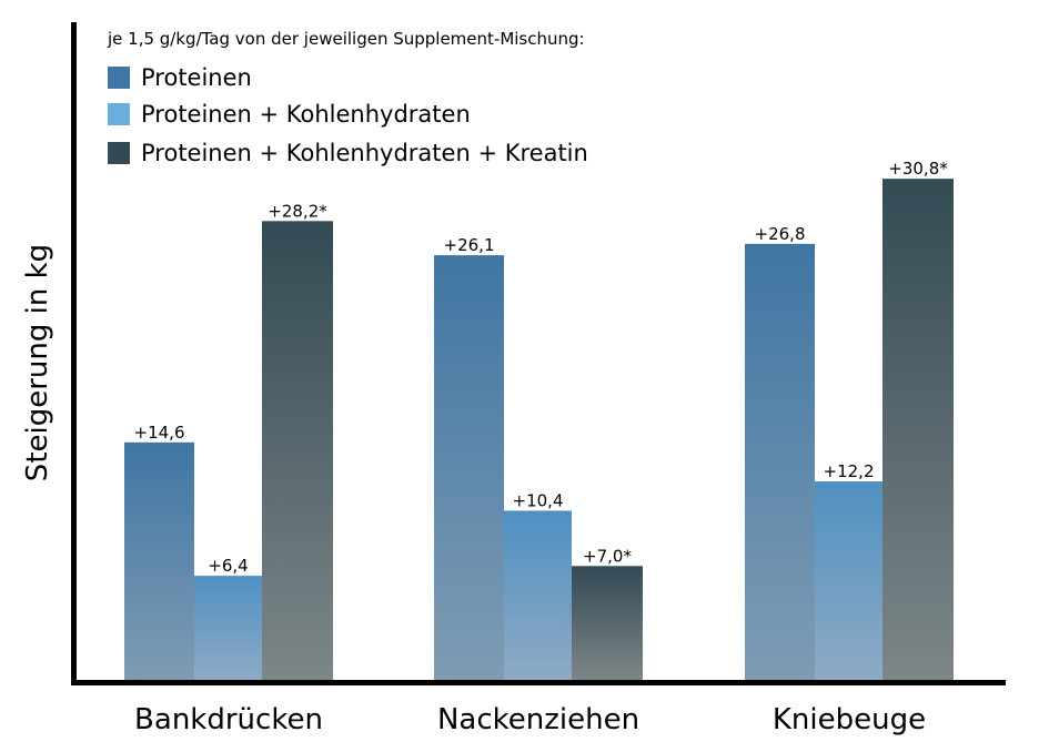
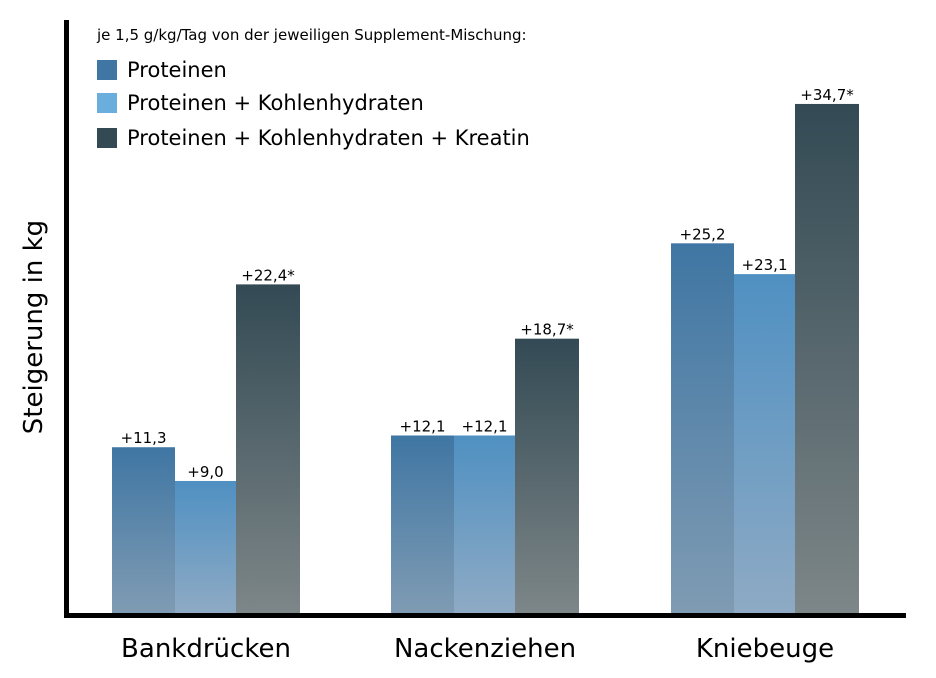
Proteinen/Bankdrücken: +14,6 -> +11,3
Proteinen + Kohlenhydraten/Bankdrücken: +6,4 -> +9,0
Proteinen + Kohlenhydraten + Kreatin/Bankdrücken: +28,2 -> +22,4
Proteinen/Nackenziehen: +26,1 -> +12,1
Proteinen + Kohlenhydraten/Nackenziehen: +10,4 -> +12,1
Proteinen + Kohlenhydraten + Kreatin/Nackenziehen: +7,0 -> +18,7
Proteinen/Kniebeuge: +26,8 -> +25,2
Proteinen + Kohlenhydraten/Kniebeuge: +12,2 -> +23,1
Proteinen + Kohlenhydraten + Kreatin/Kniebeuge: +30,8 -> +34,7
